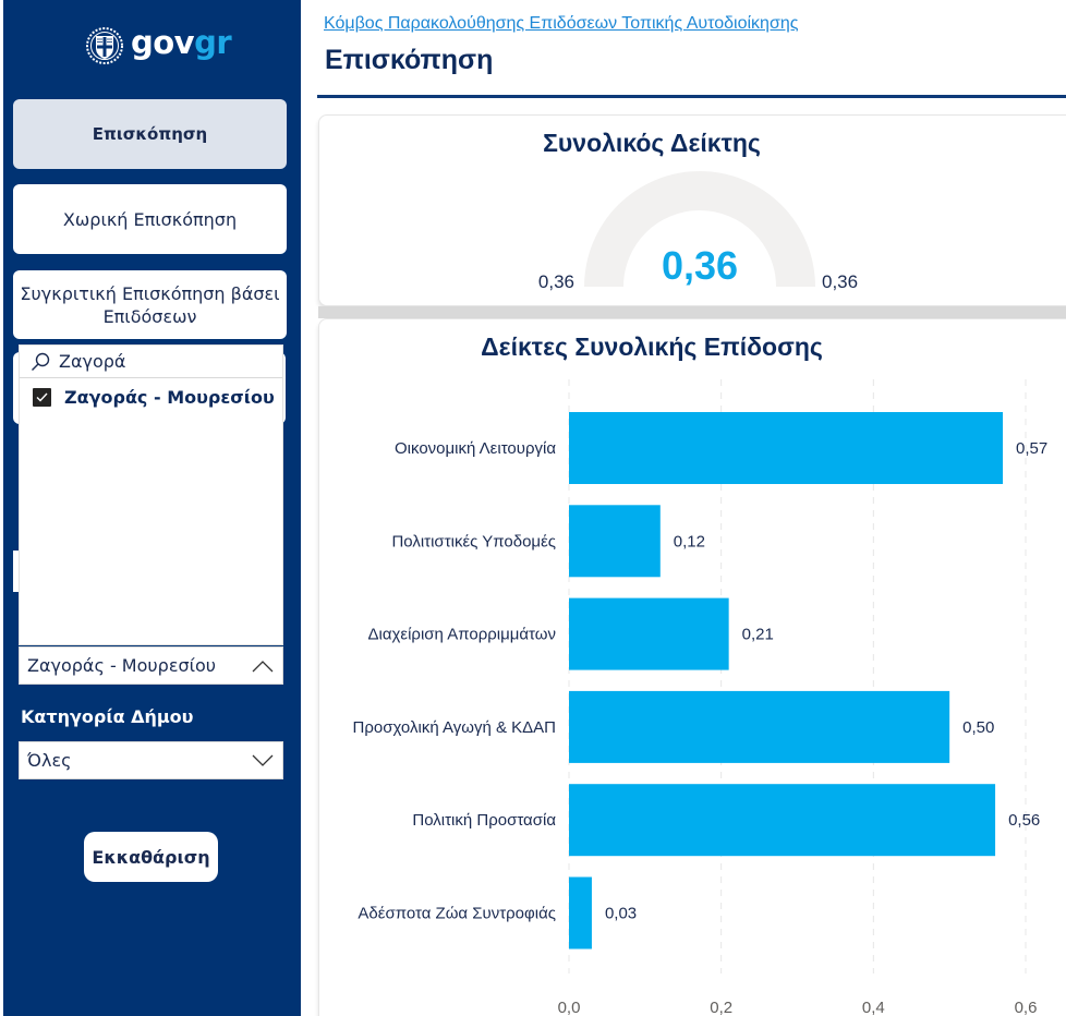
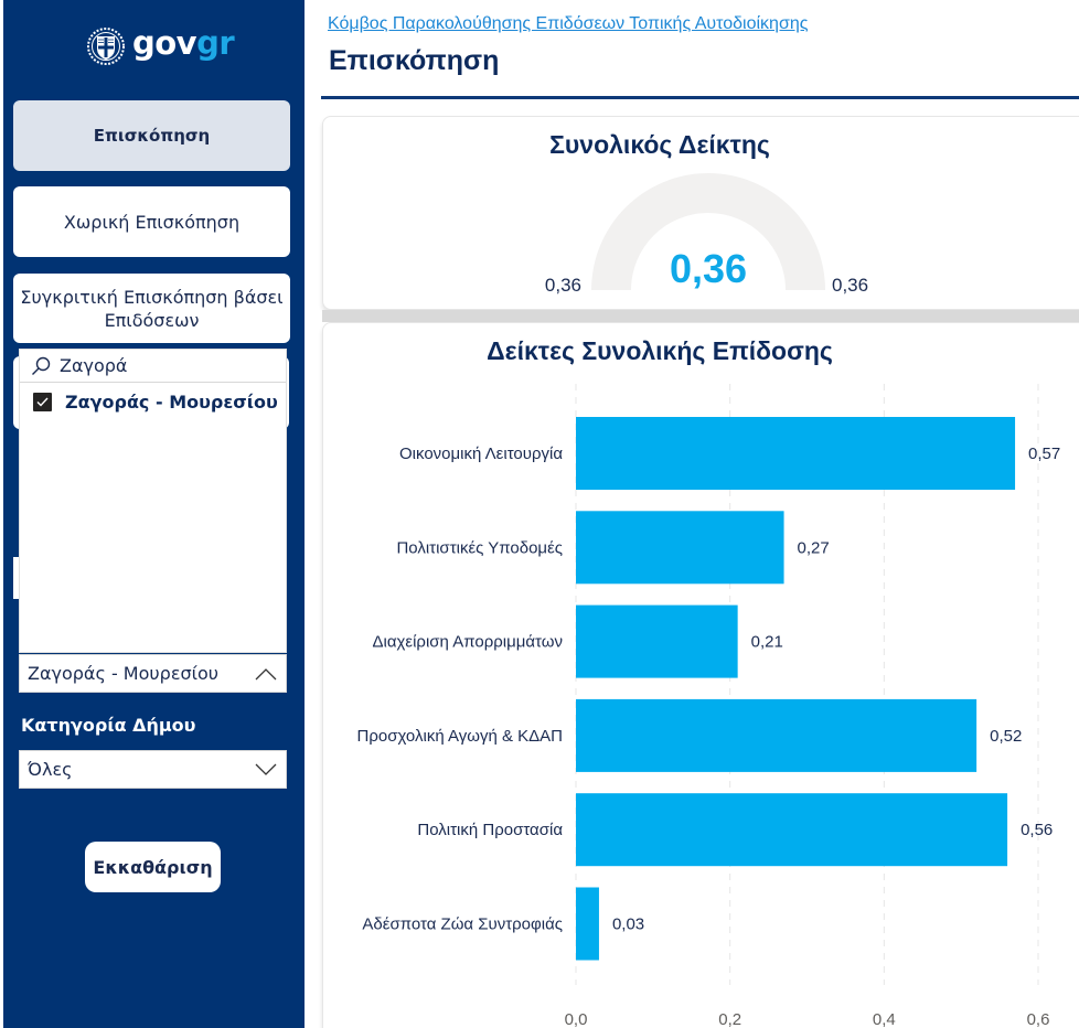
Πολιτιστικές Υποδομές: 0,12 -> 0,27
Προσχολική Αγωγή & ΚΔΑΠ: 0,50 -> 0,52
